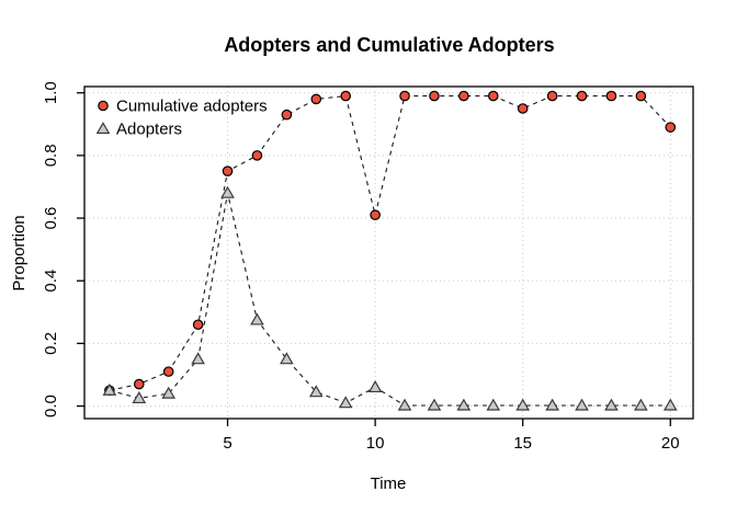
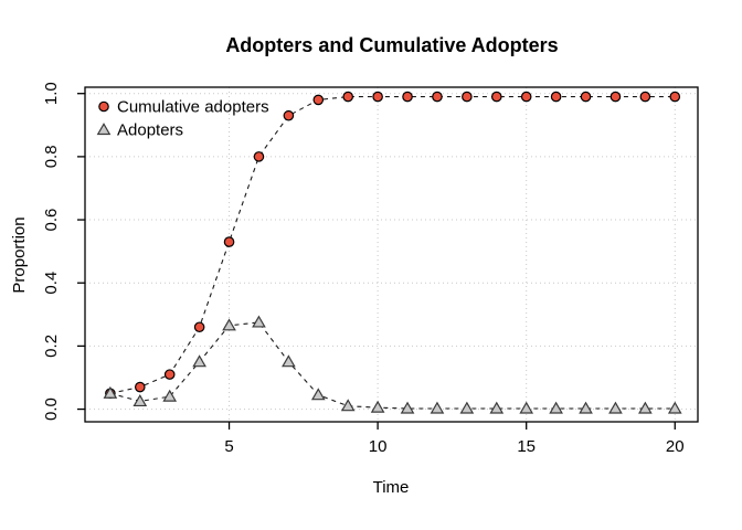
Cumulative adopters/5: 0.75 -> 0.53
Adopters/5: 0.68 -> 0.27
Cumulative adopters/10: 0.61 -> 0.99
Adopters/10: 0.06 -> 0.01
Cumulative adopters/15: 0.95 -> 0.99
Cumulative adopters/20: 0.89 -> 0.99
